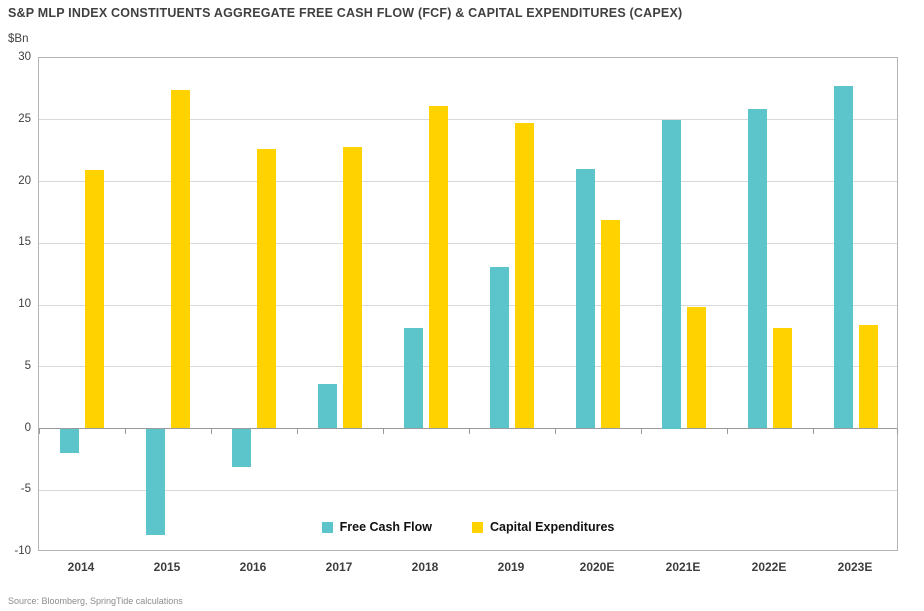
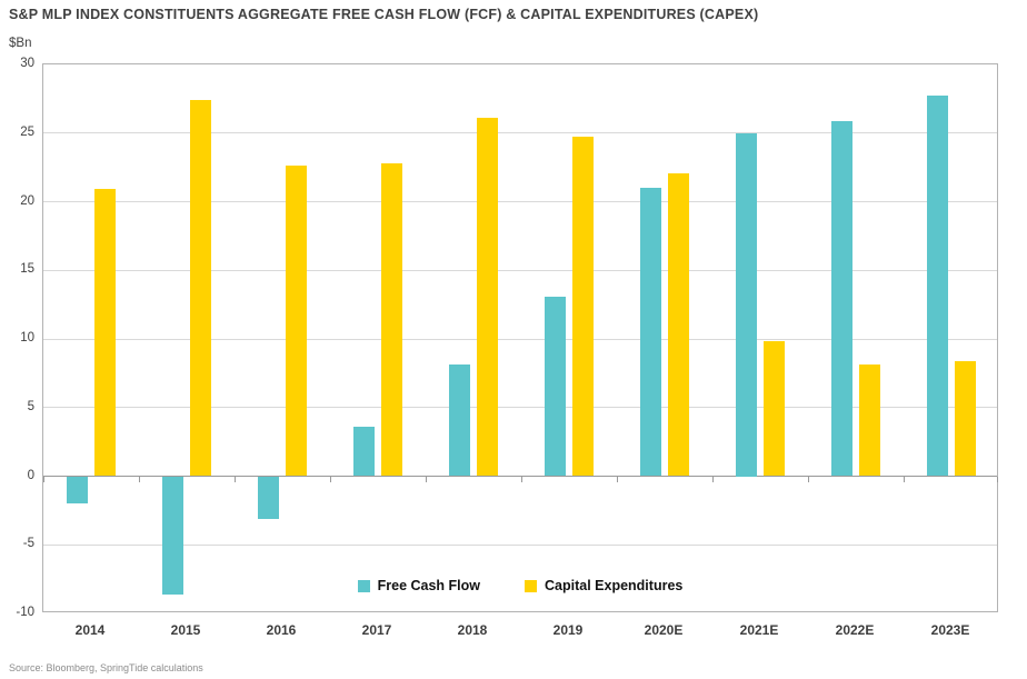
Capital Expenditures/2020E: 16.9 -> 22.1
